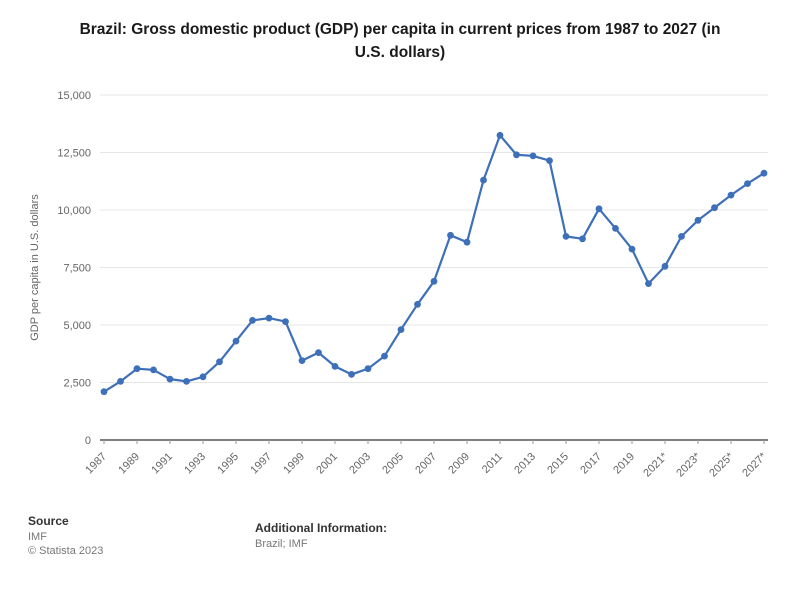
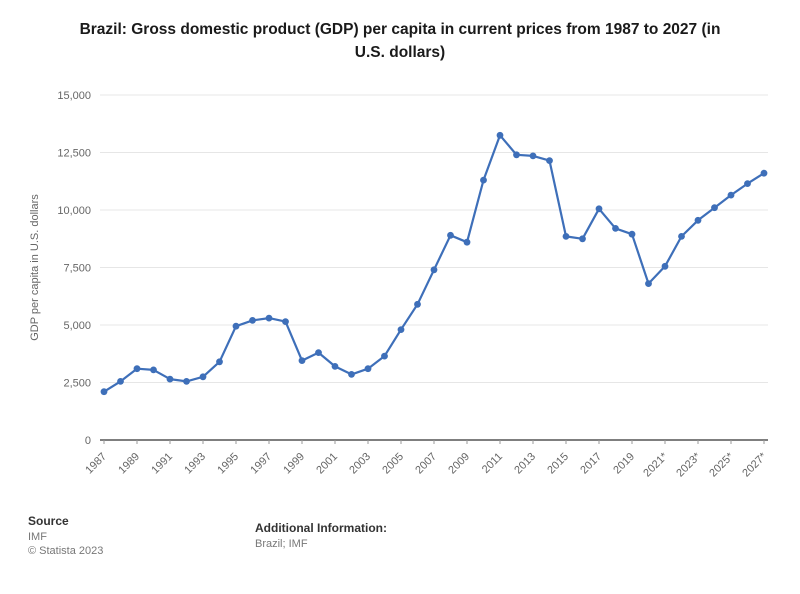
1995: 4300 -> 5000
2007: 6900 -> 7400
2019: 8300 -> 9000
